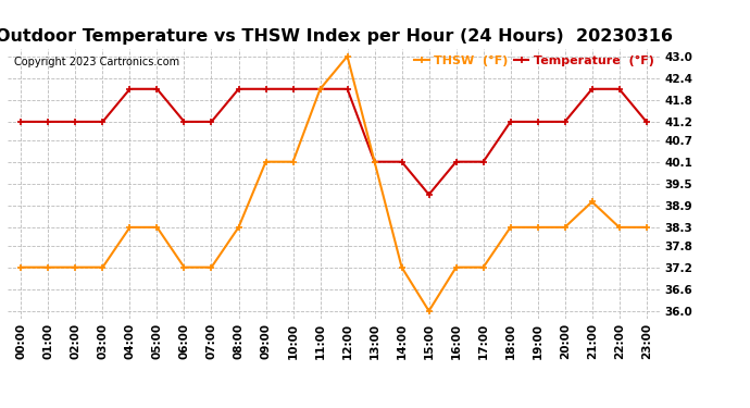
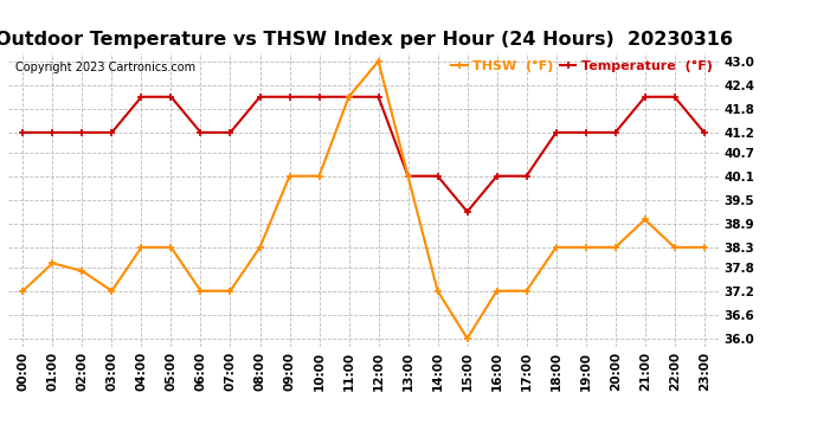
THSW (°F)/01:00: 37.2 -> 37.9
THSW (°F)/02:00: 37.2 -> 37.7
